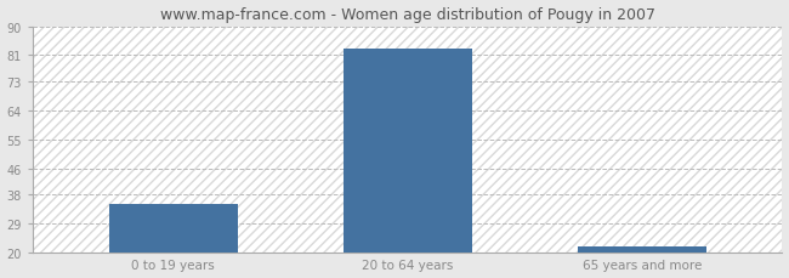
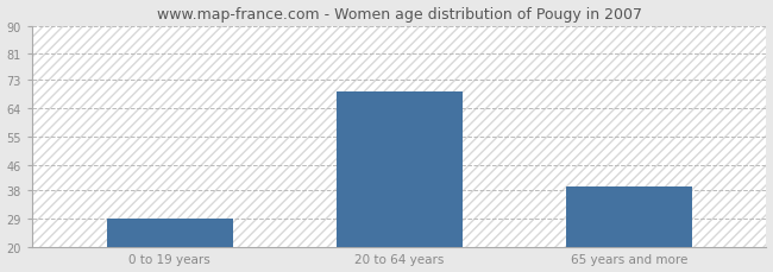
0 to 19 years: 35 -> 29
20 to 64 years: 83 -> 69
65 years and more: 22 -> 39
